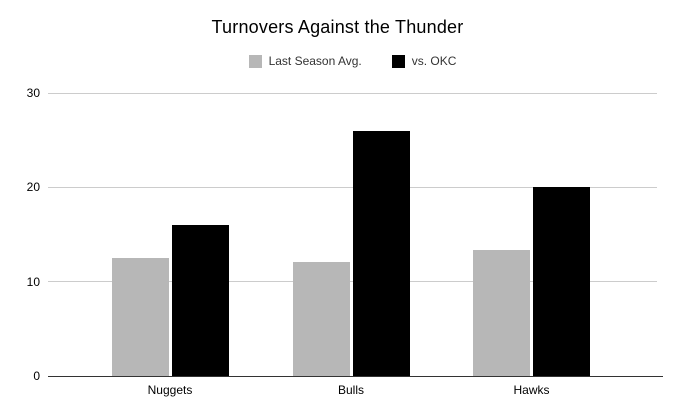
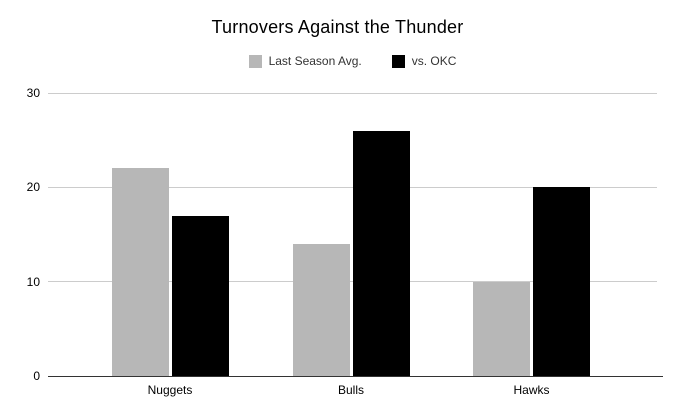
Last Season Avg./Nuggets: 12 -> 22
vs. OKC/Nuggets: 16 -> 17
Last Season Avg./Bulls: 12 -> 14
Last Season Avg./Hawks: 13 -> 10
